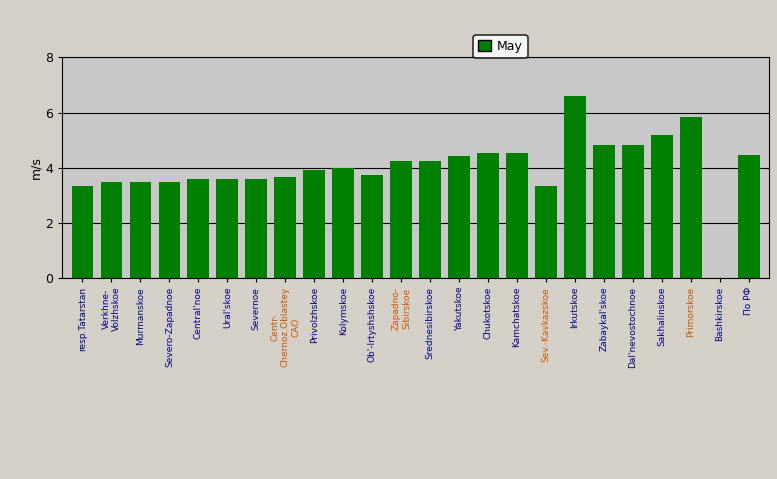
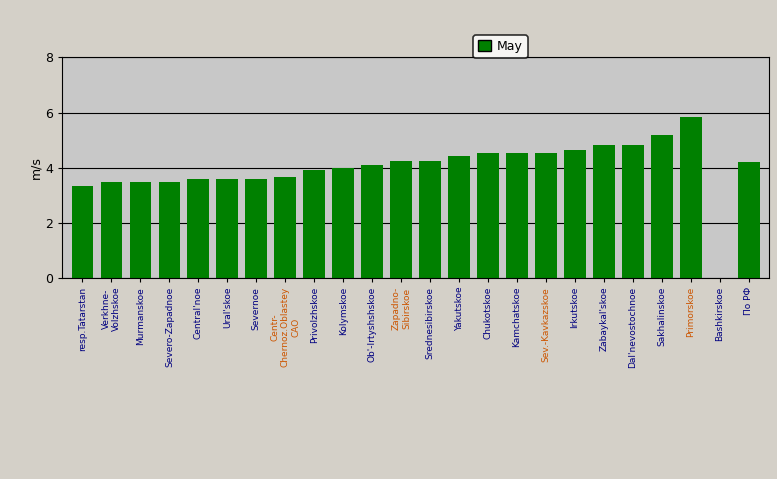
Ob'-Irtyshshskoe: 3.75 -> 4.08
Sev.-Kavkazskoe: 3.35 -> 4.55
Irkutskoe: 6.60 -> 4.63
По РФ: 4.45 -> 4.20
